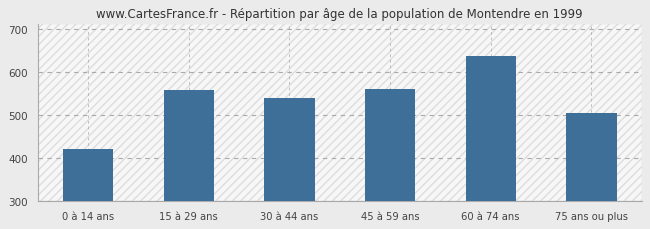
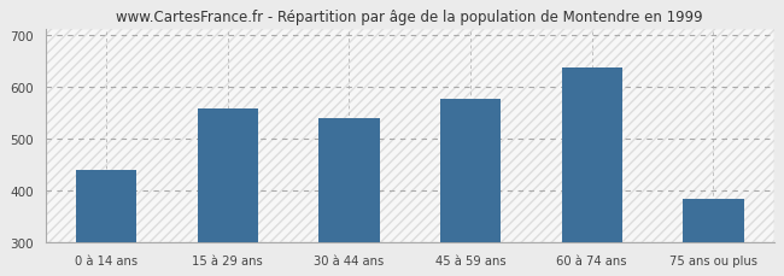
0 à 14 ans: 420 -> 440
45 à 59 ans: 560 -> 575
75 ans ou plus: 505 -> 384
